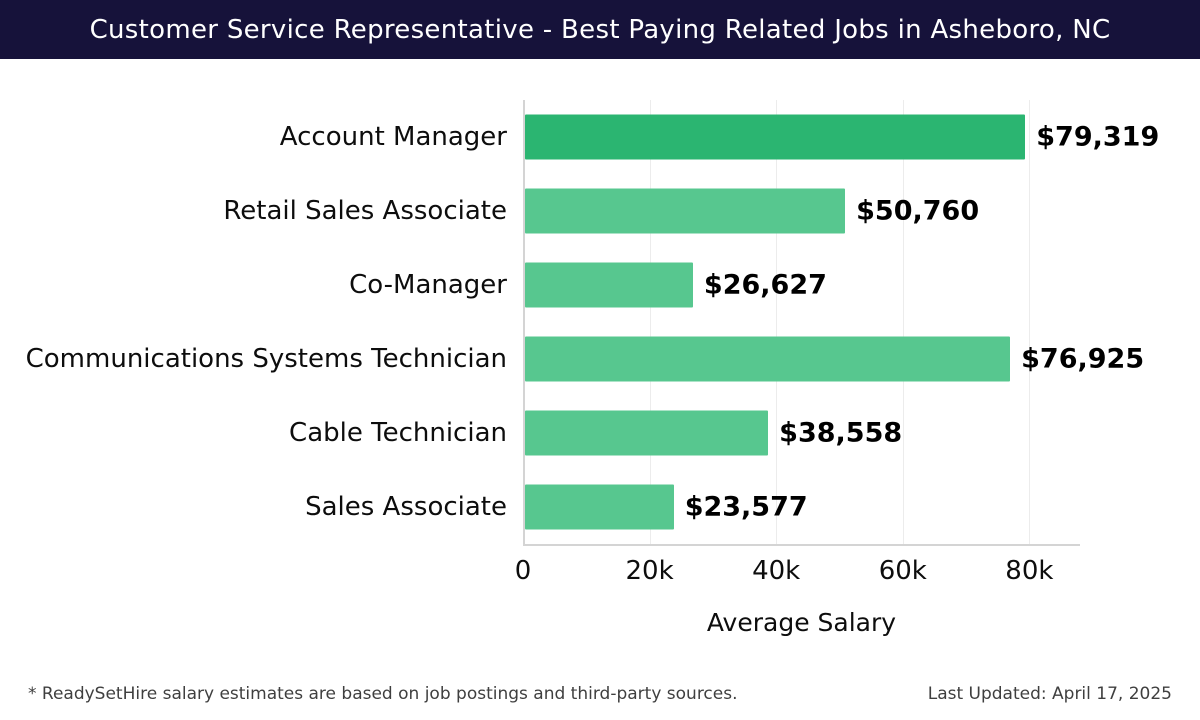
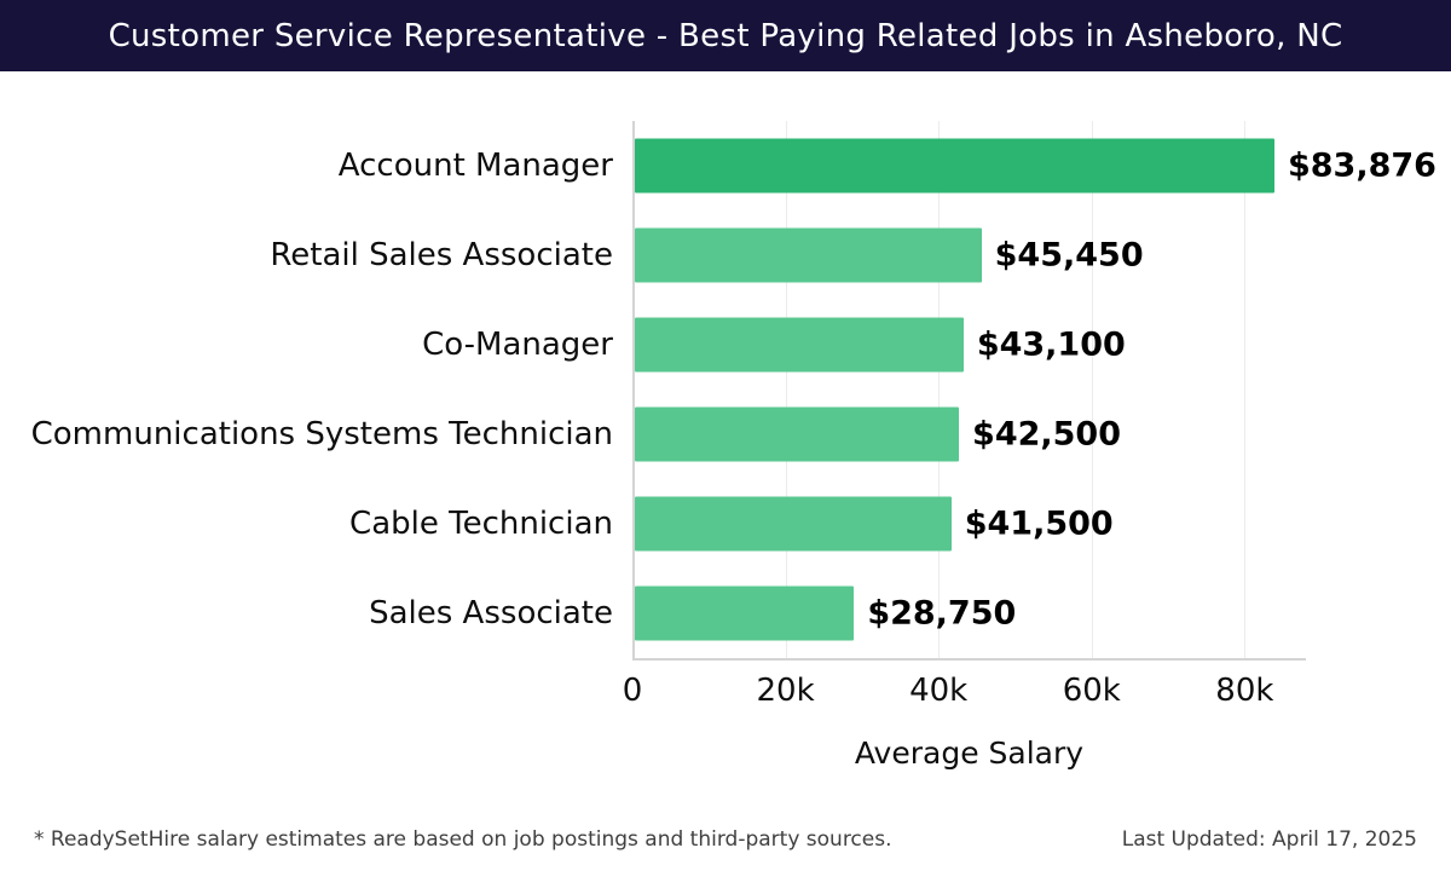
Account Manager: $79,319 -> $83,876
Retail Sales Associate: $50,760 -> $45,450
Co-Manager: $26,627 -> $43,100
Communications Systems Technician: $76,925 -> $42,500
Cable Technician: $38,558 -> $41,500
Sales Associate: $23,577 -> $28,750
